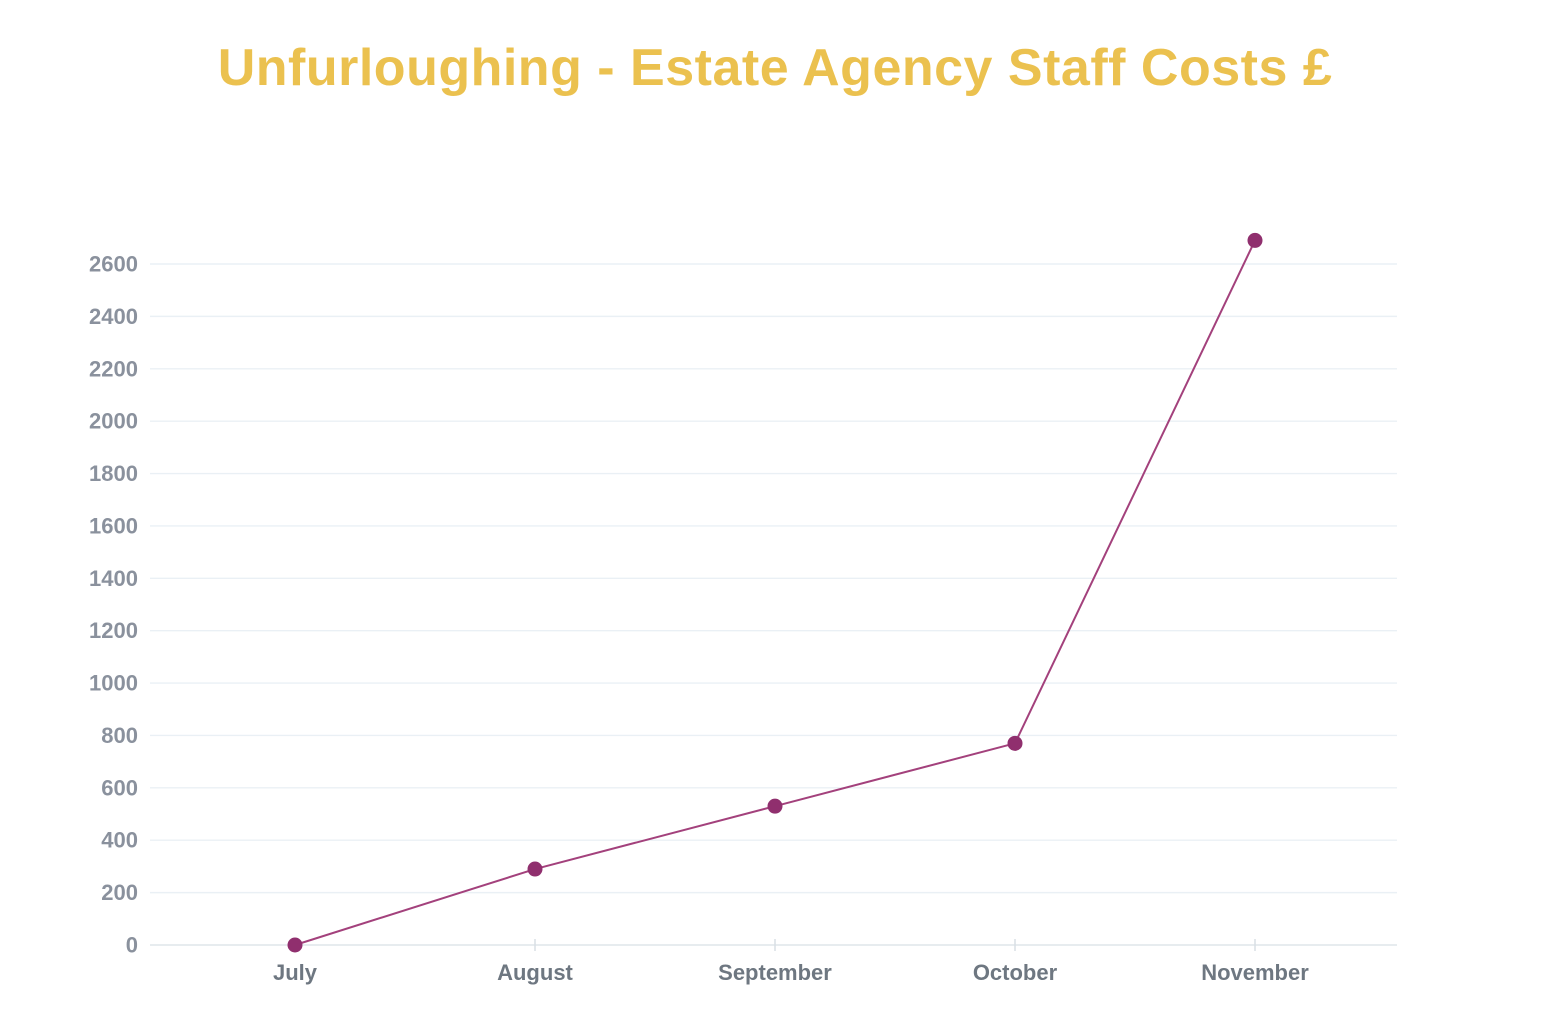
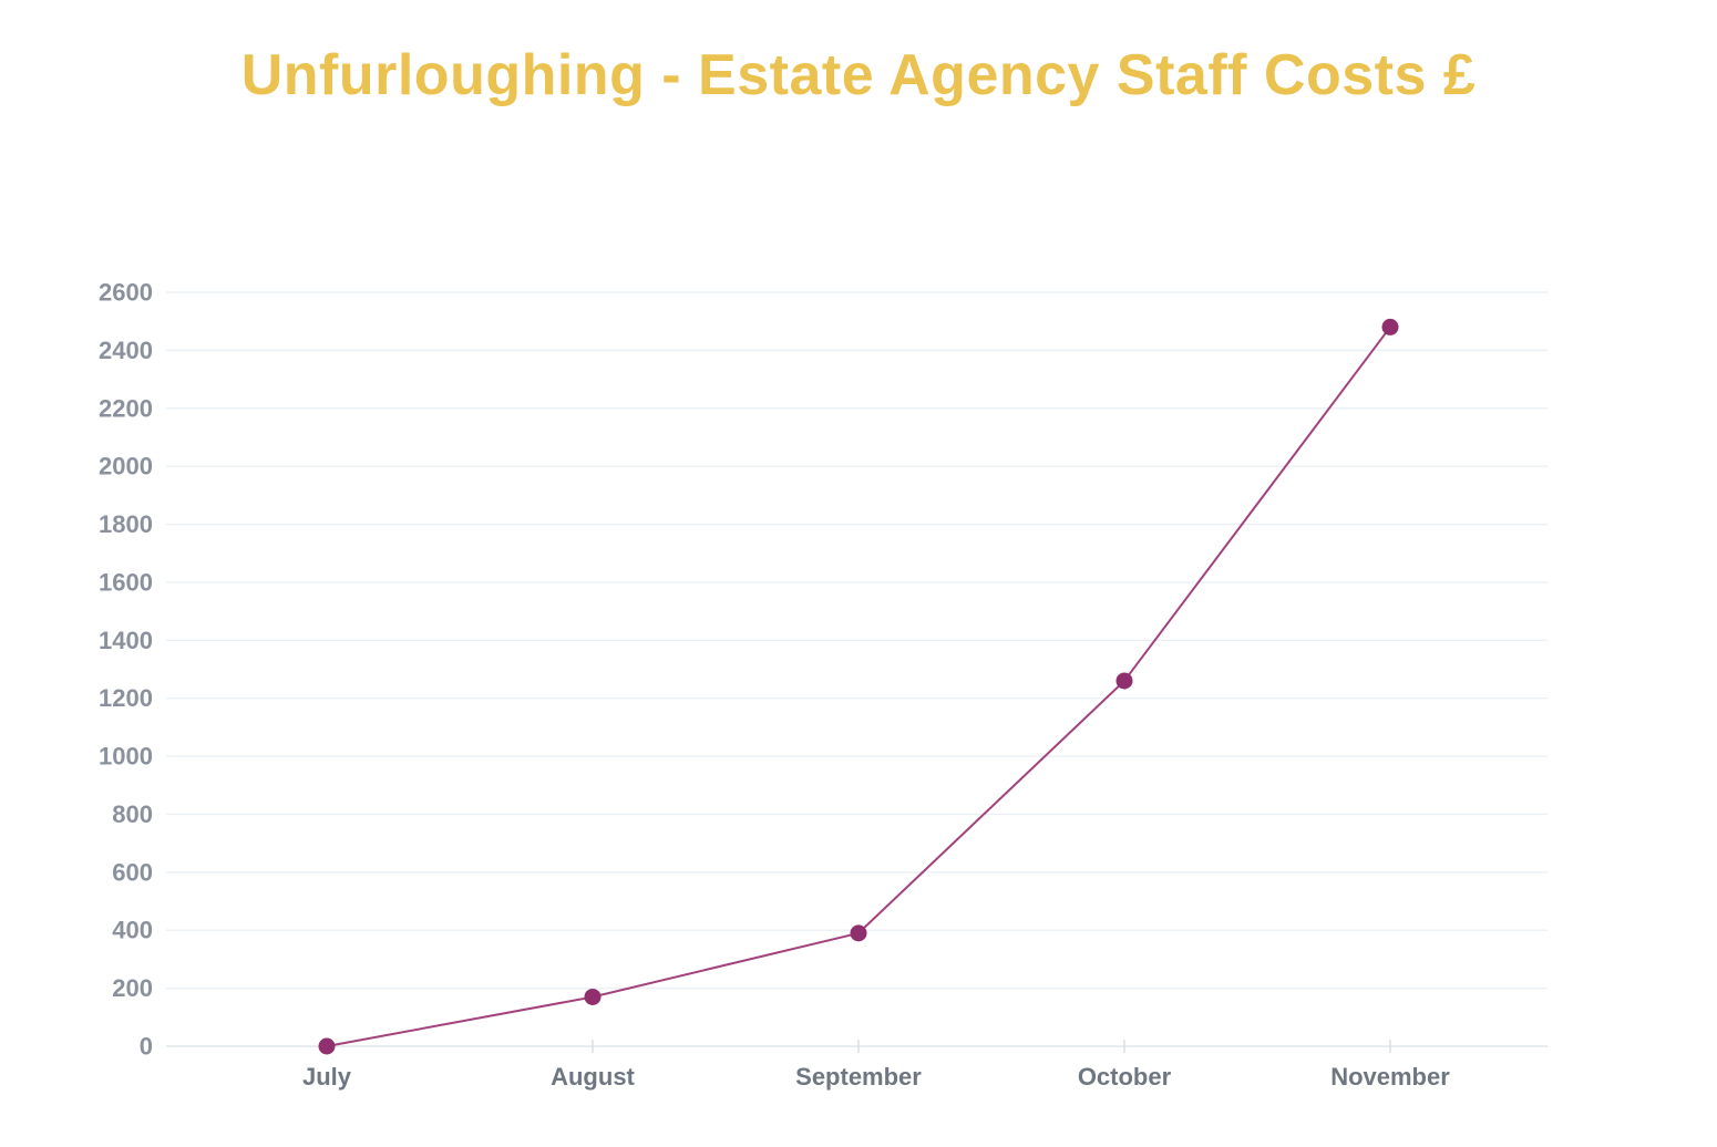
August: 290 -> 170
September: 530 -> 390
October: 770 -> 1260
November: 2690 -> 2480
